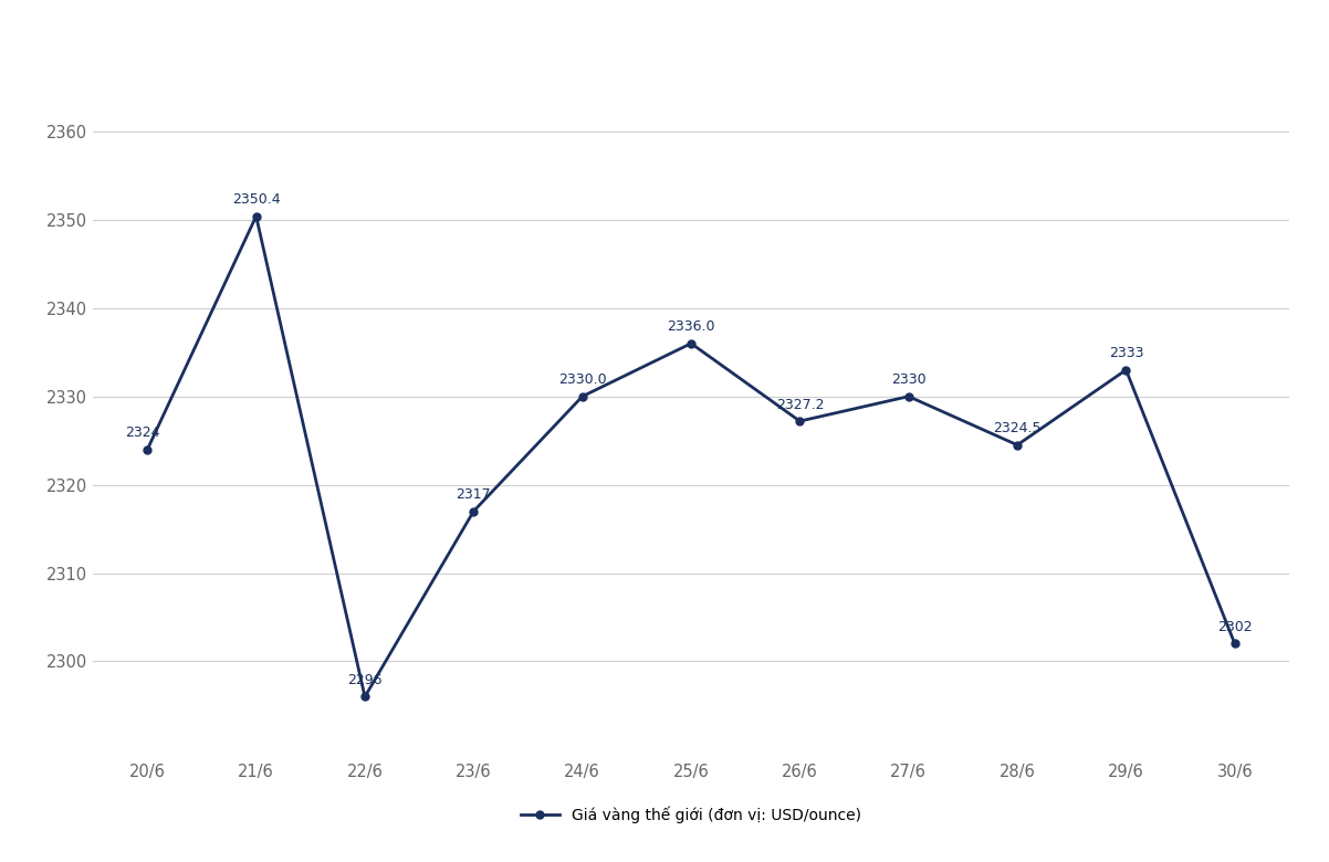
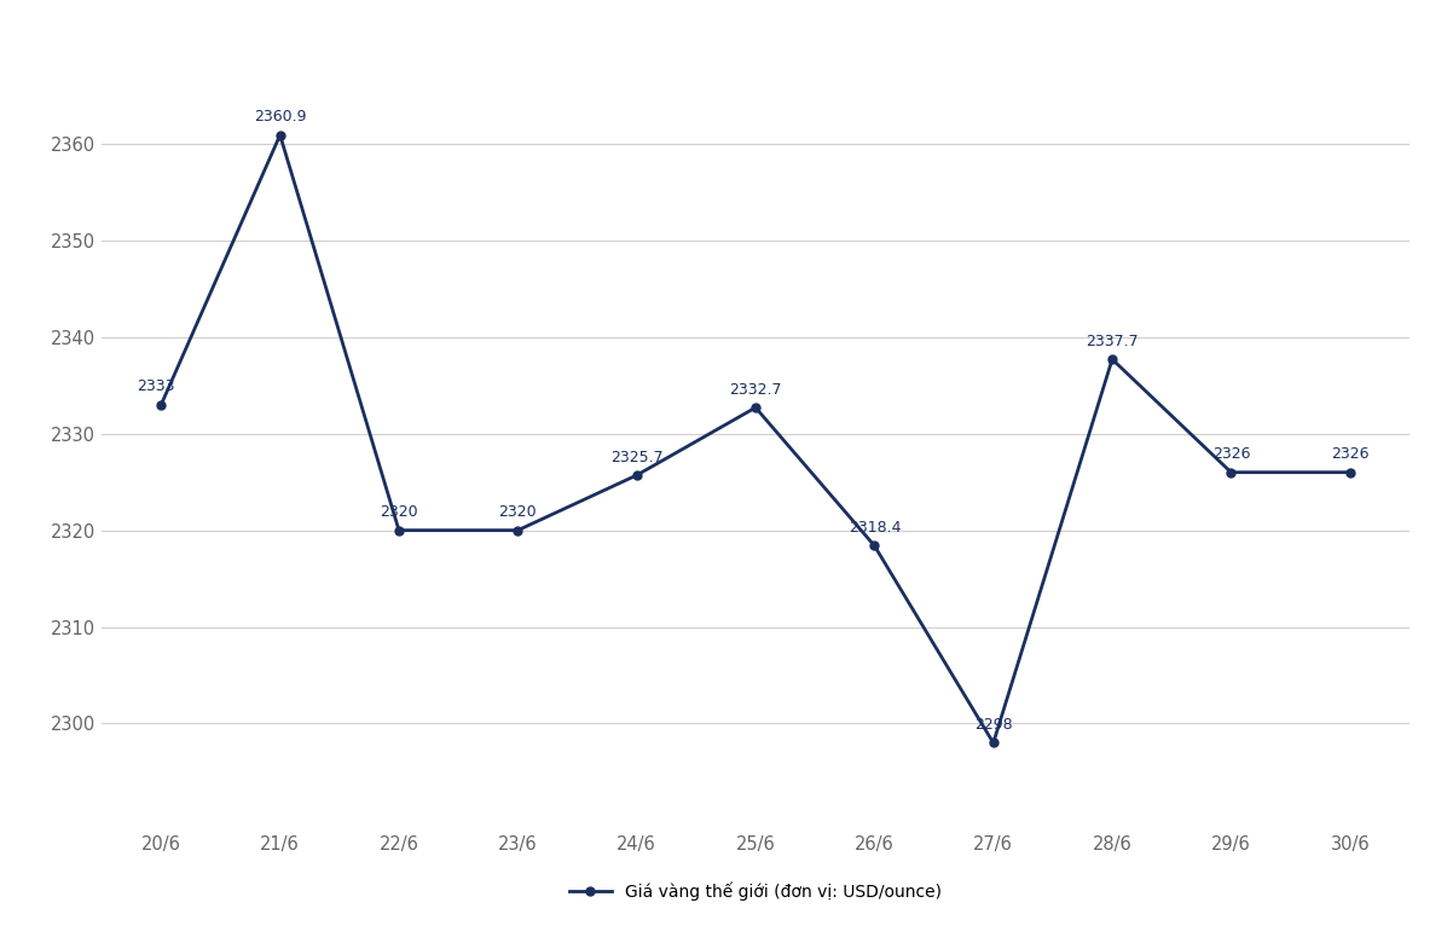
20/6: 2324 -> 2333
21/6: 2350.4 -> 2360.9
22/6: 2296 -> 2320
23/6: 2317 -> 2320
24/6: 2330.0 -> 2325.7
25/6: 2336.0 -> 2332.7
26/6: 2327.2 -> 2318.4
27/6: 2330 -> 2298
28/6: 2324.5 -> 2337.7
29/6: 2333 -> 2326
30/6: 2302 -> 2326
